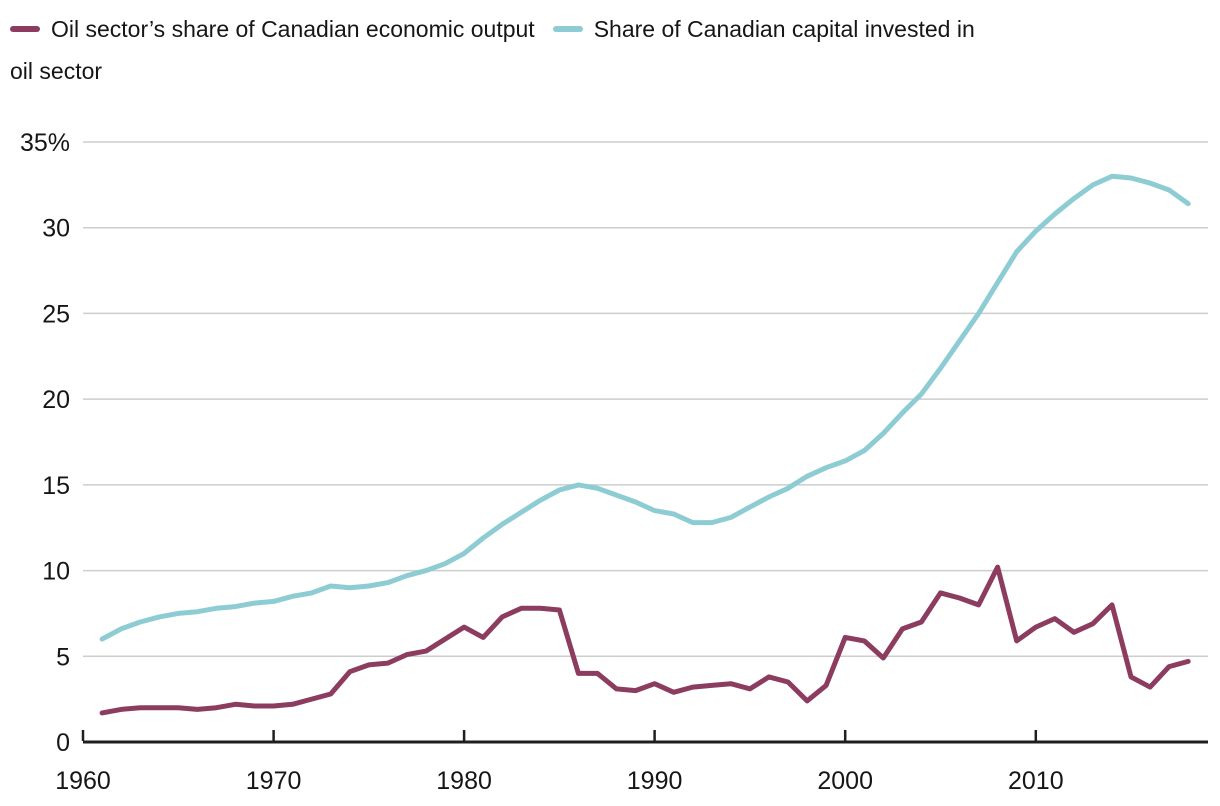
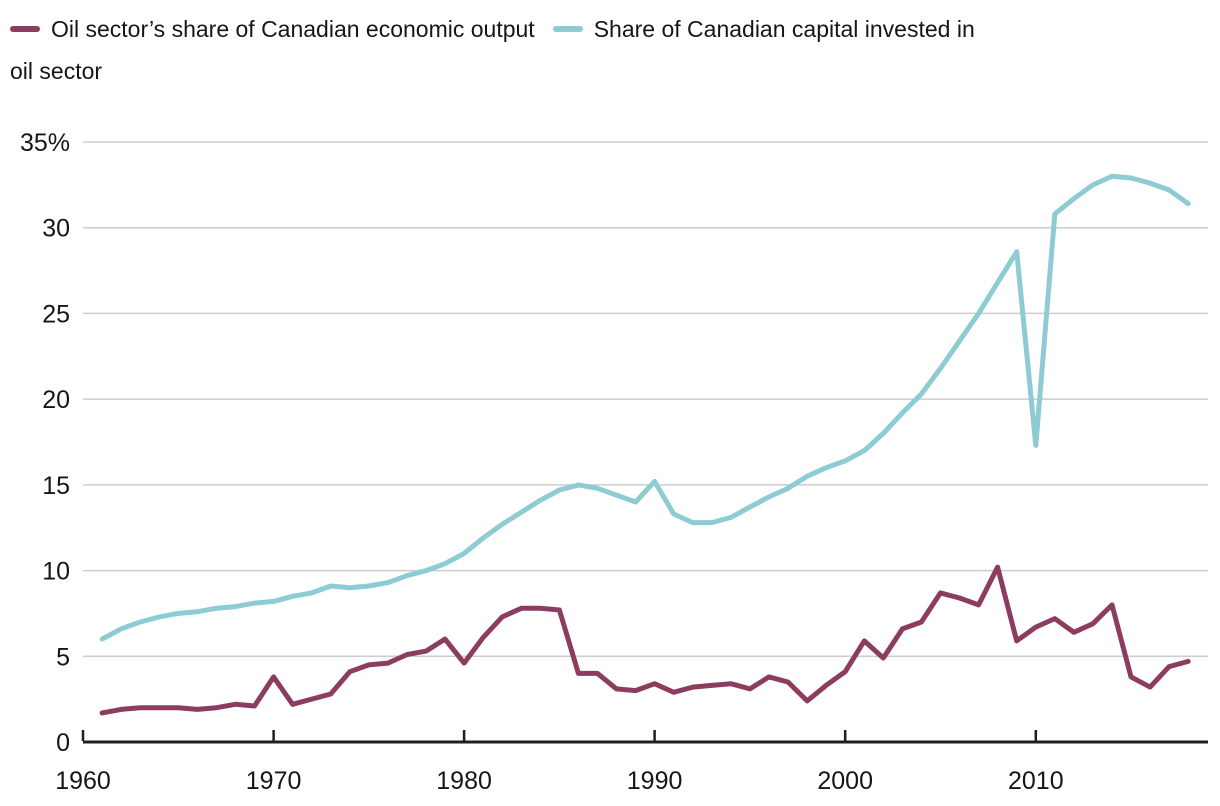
Oil sector’s share of Canadian economic output/1970: 2.1% -> 3.8%
Oil sector’s share of Canadian economic output/1980: 6.7% -> 4.6%
Share of Canadian capital invested in oil sector/1990: 13.5% -> 15.2%
Oil sector’s share of Canadian economic output/2000: 6.1% -> 4.1%
Share of Canadian capital invested in oil sector/2010: 29.8% -> 17.3%
